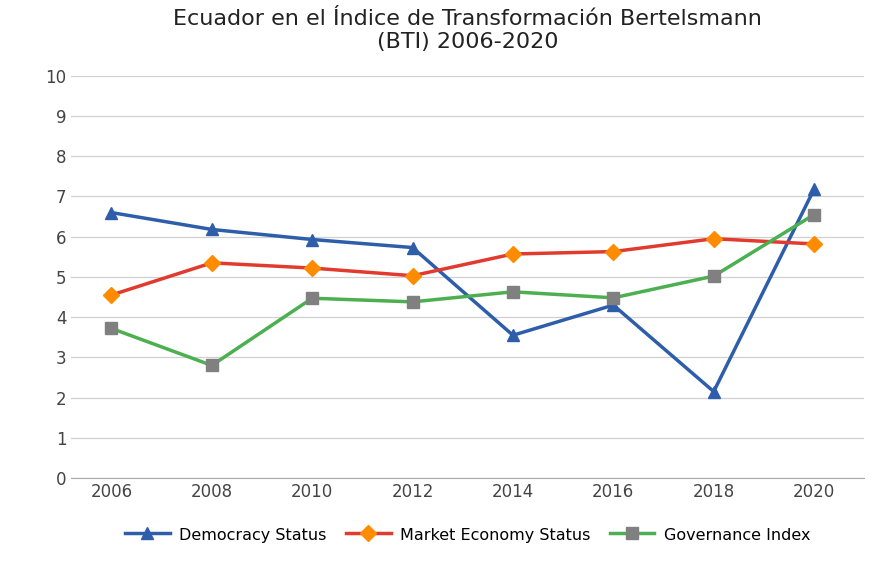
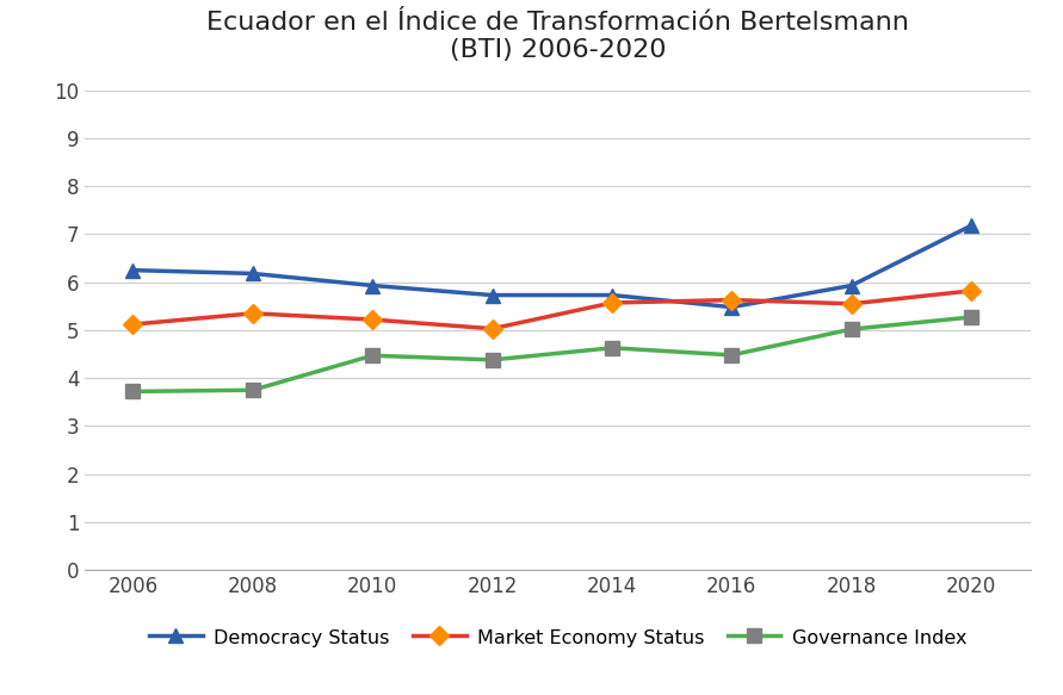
Democracy Status/2006: 6.60 -> 6.25
Market Economy Status/2006: 4.55 -> 5.12
Governance Index/2008: 2.80 -> 3.75
Democracy Status/2014: 3.55 -> 5.73
Democracy Status/2016: 4.30 -> 5.48
Democracy Status/2018: 2.15 -> 5.93
Market Economy Status/2018: 5.95 -> 5.55
Governance Index/2020: 6.55 -> 5.27
